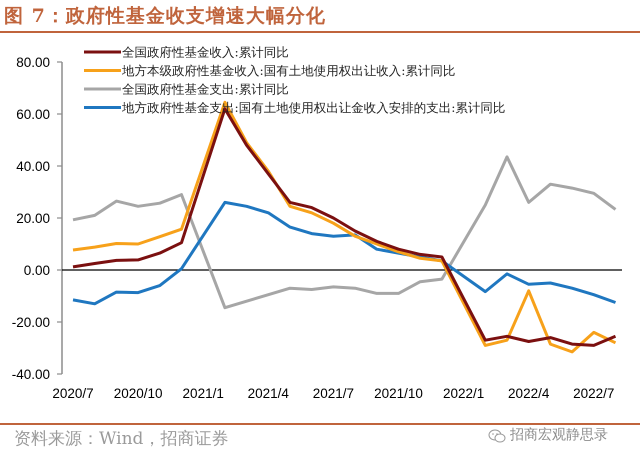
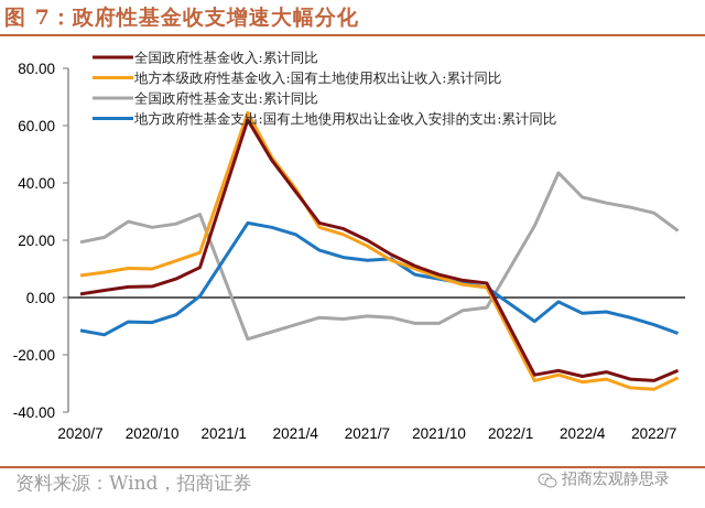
地方本级政府性基金收入:国有土地使用权出让收入:累计同比/2022/4: -8 -> -30
全国政府性基金支出:累计同比/2022/4: 26 -> 35
地方本级政府性基金收入:国有土地使用权出让收入:累计同比/2022/7: -24 -> -32
